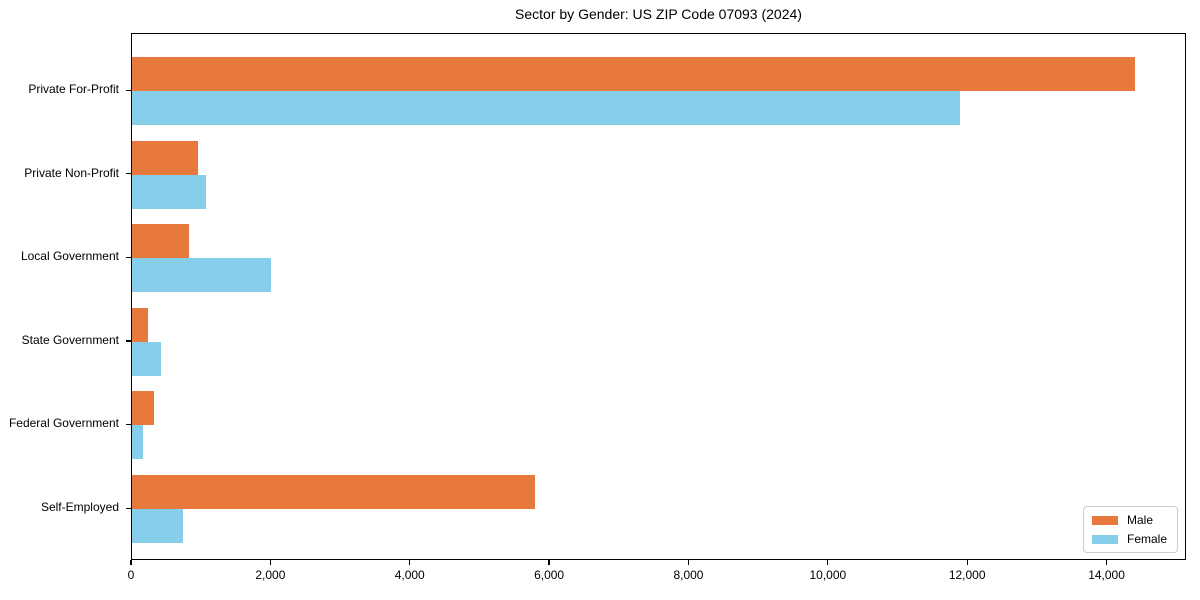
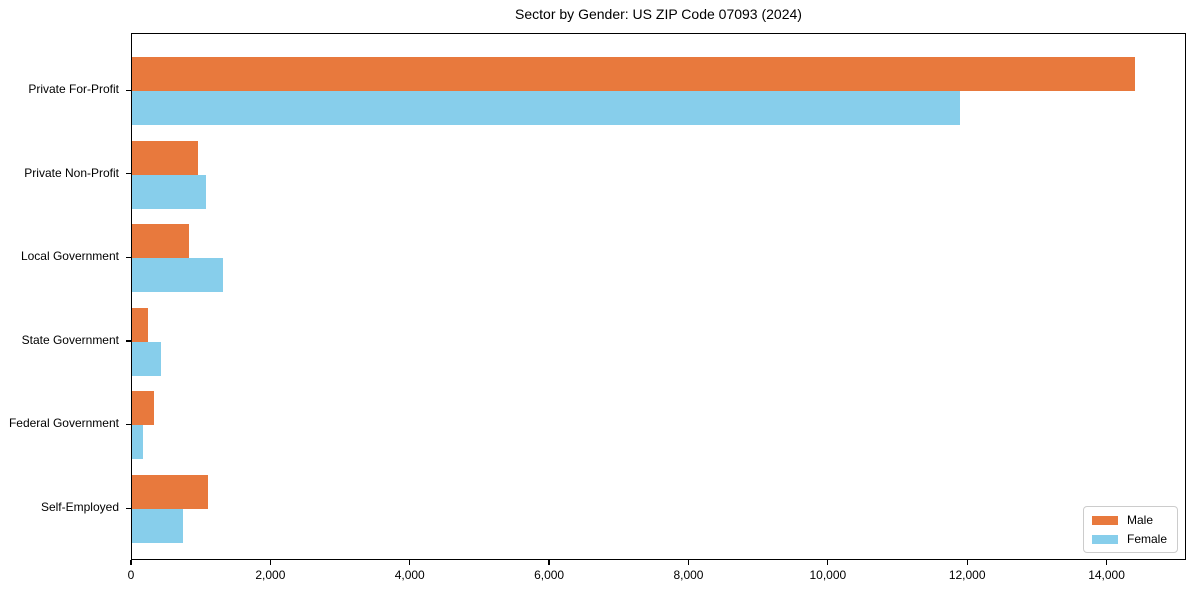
Female/Local Government: 2000 -> 1300
Male/Self-Employed: 5800 -> 1100
